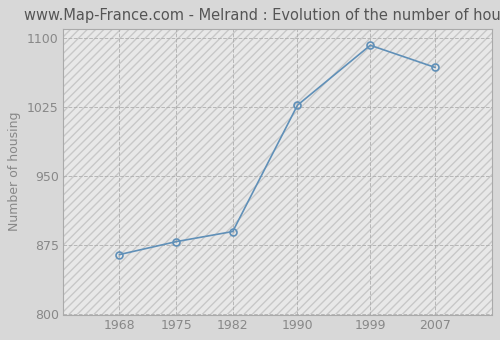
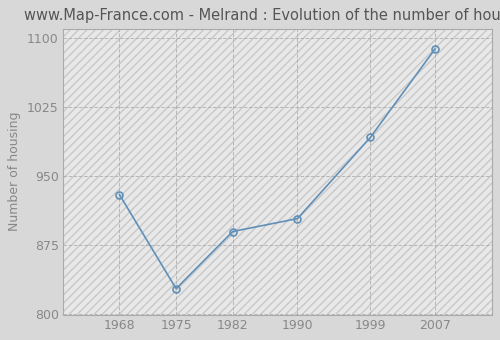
1968: 865 -> 930
1975: 879 -> 828
1990: 1027 -> 904
1999: 1092 -> 992
2007: 1068 -> 1088
